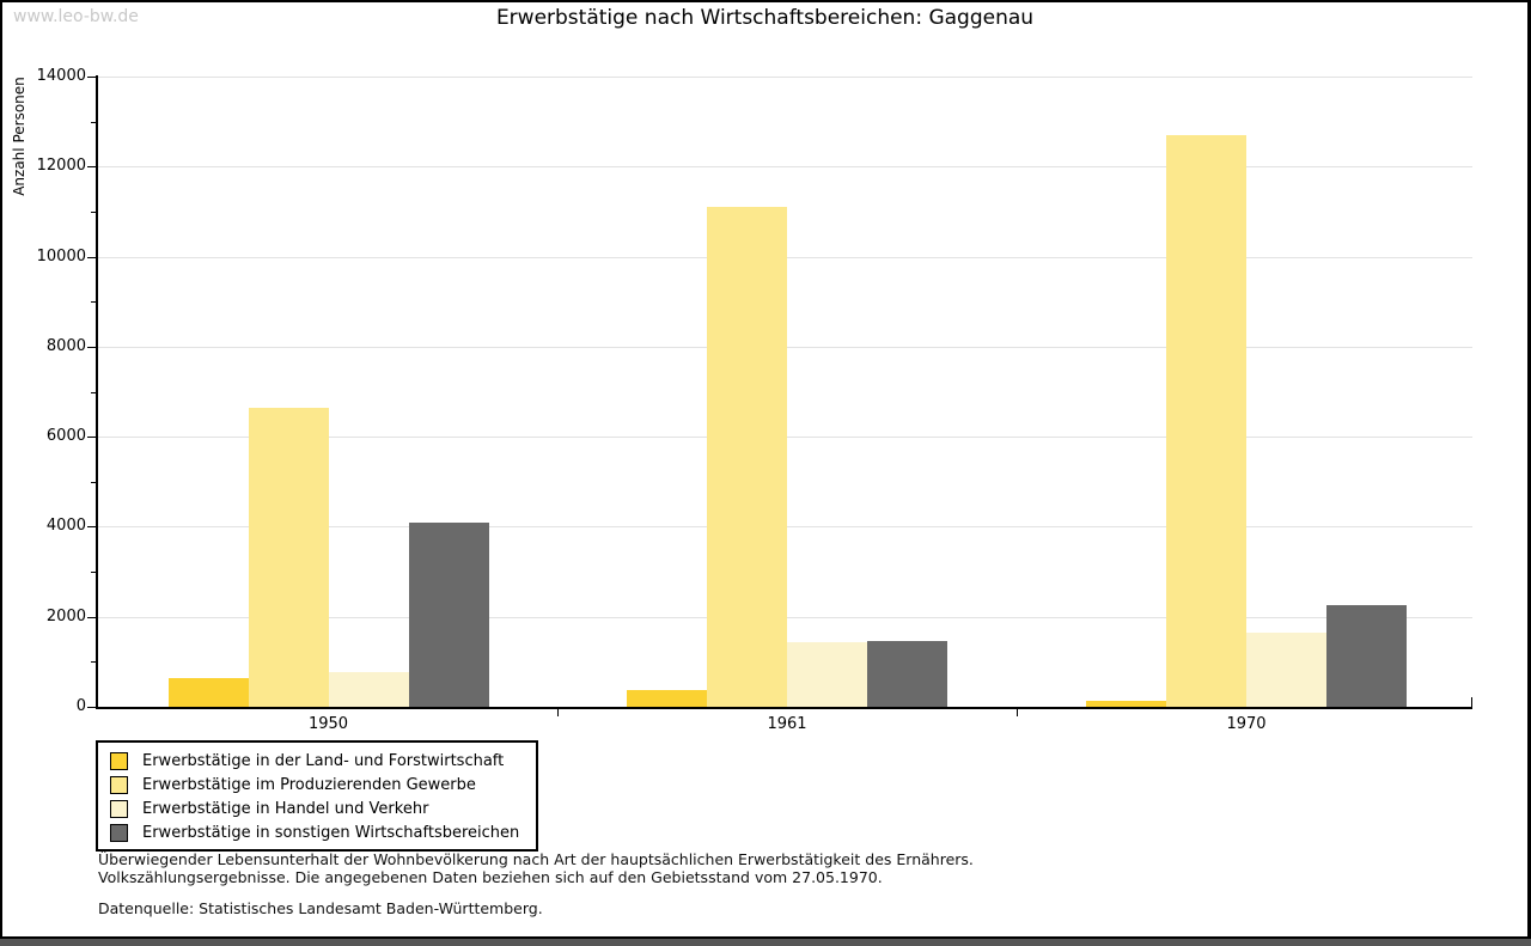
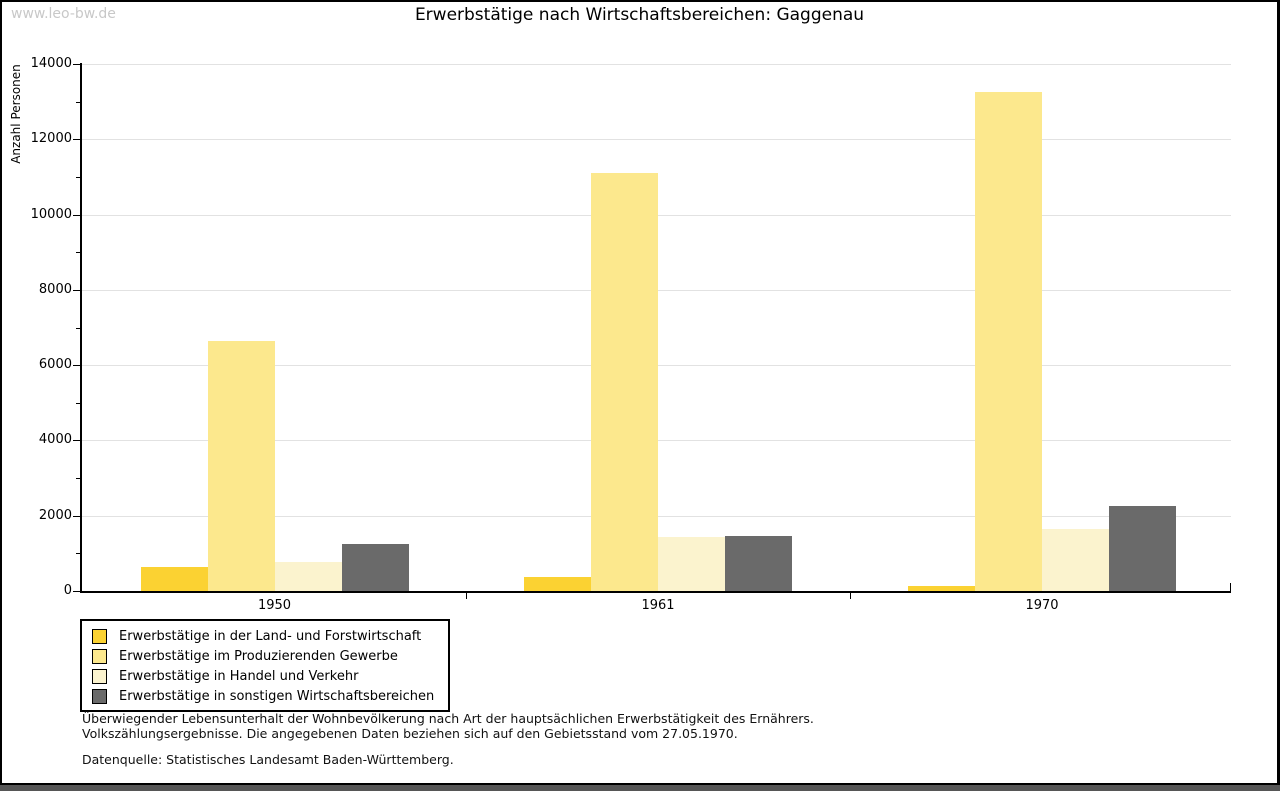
Erwerbstätige in sonstigen Wirtschaftsbereichen/1950: 4100 -> 1300
Erwerbstätige im Produzierenden Gewerbe/1970: 12700 -> 13200
